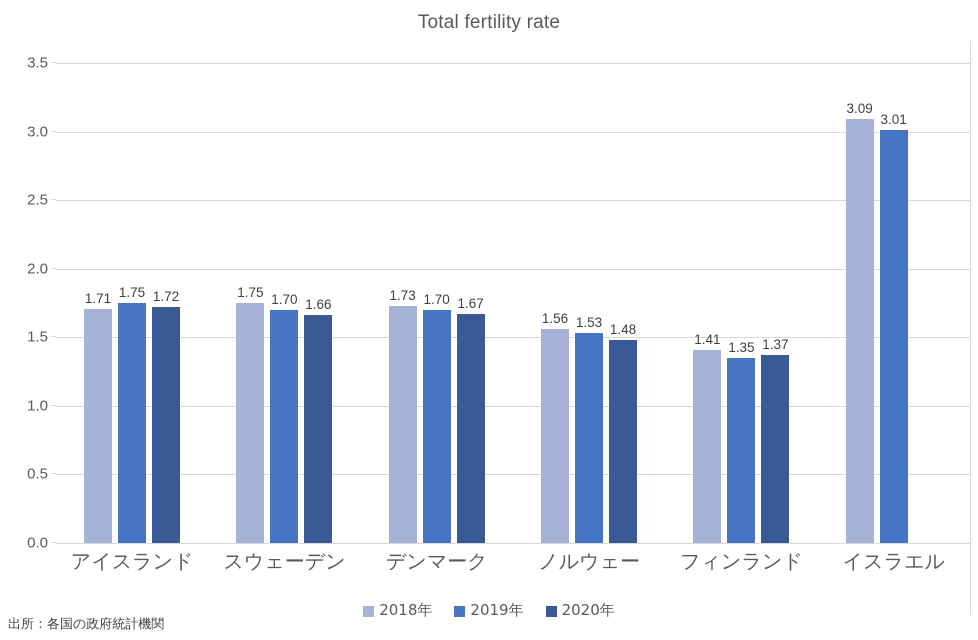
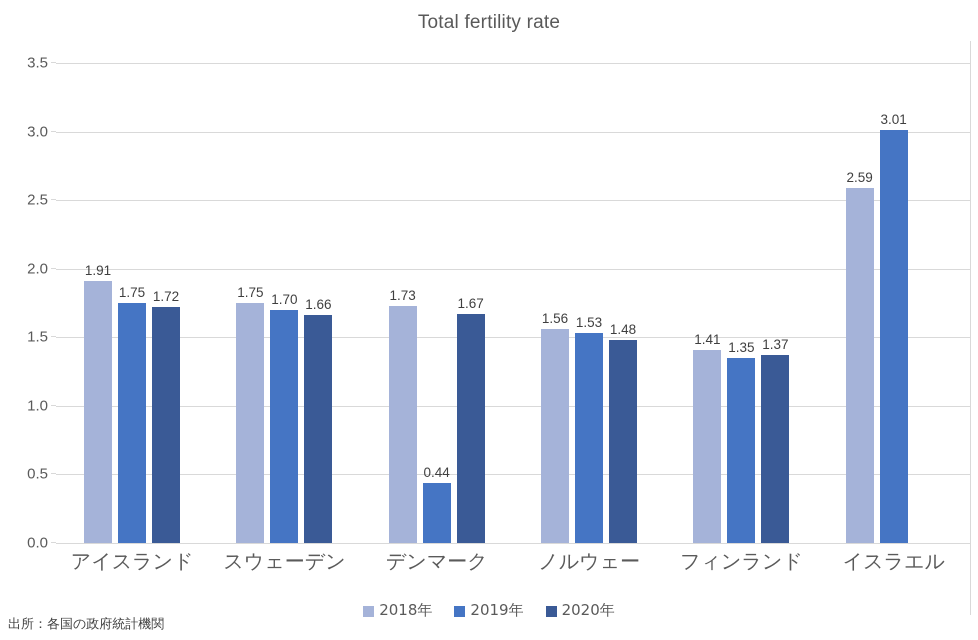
2018年/アイスランド: 1.71 -> 1.91
2019年/デンマーク: 1.70 -> 0.44
2018年/イスラエル: 3.09 -> 2.59
